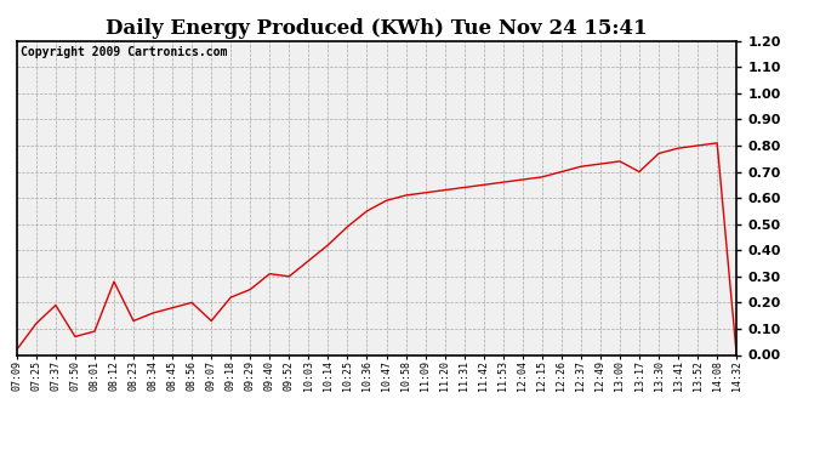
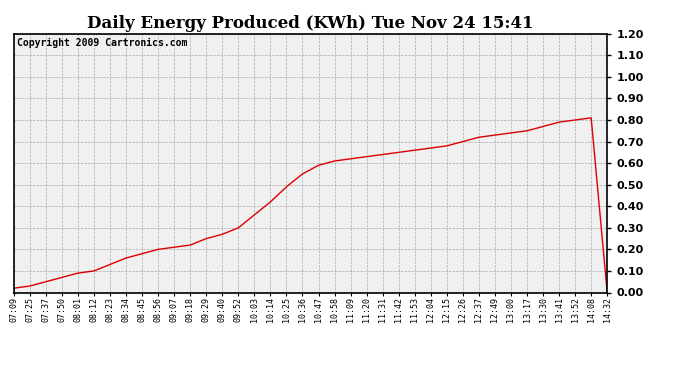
07:25: 0.12 -> 0.03
07:37: 0.19 -> 0.05
08:12: 0.28 -> 0.10
09:07: 0.13 -> 0.21
09:40: 0.31 -> 0.27
13:17: 0.70 -> 0.75
